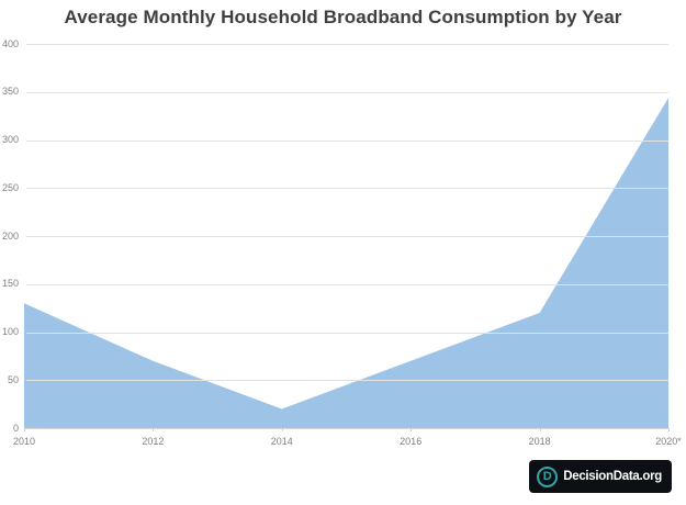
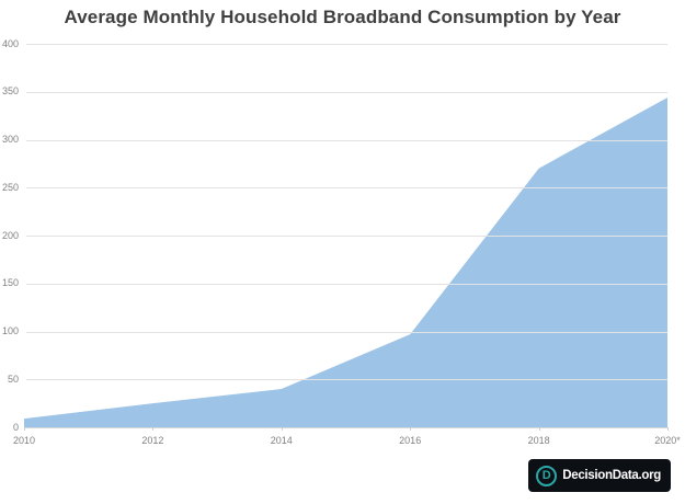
2010: 130 -> 10
2012: 70 -> 20
2014: 20 -> 40
2016: 70 -> 100
2018: 120 -> 270
